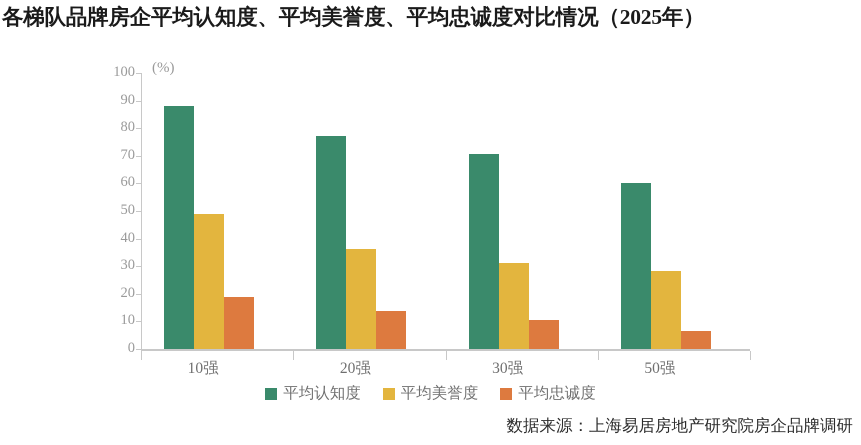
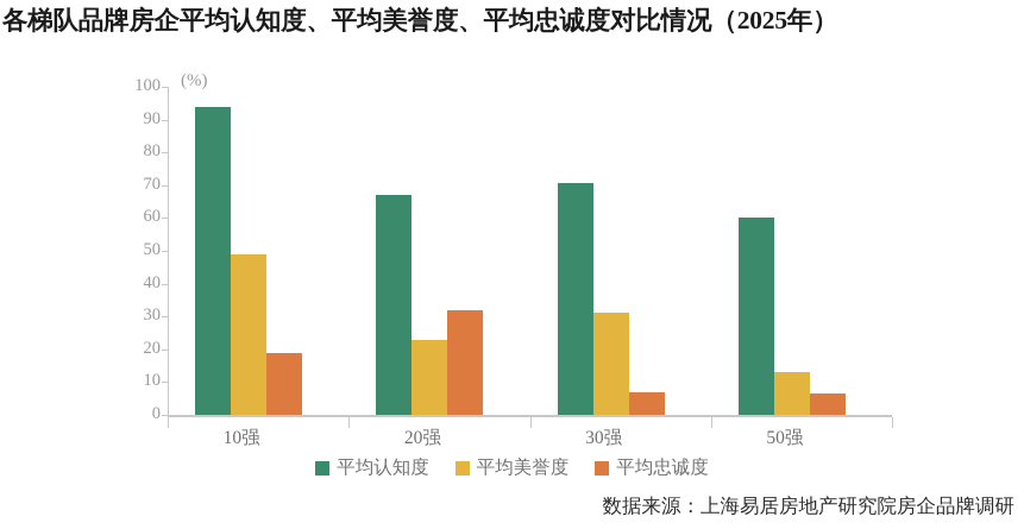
平均认知度/10强: 88 -> 94
平均认知度/20强: 77 -> 67
平均美誉度/20强: 36 -> 23
平均忠诚度/20强: 14 -> 32
平均忠诚度/30强: 10 -> 7
平均美誉度/50强: 28 -> 13
